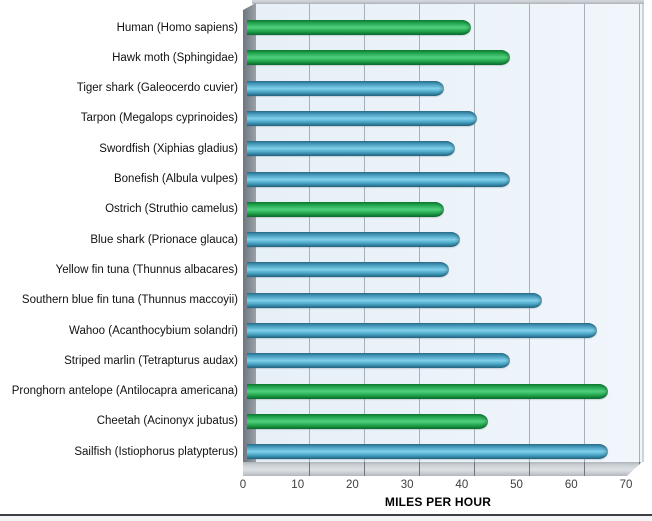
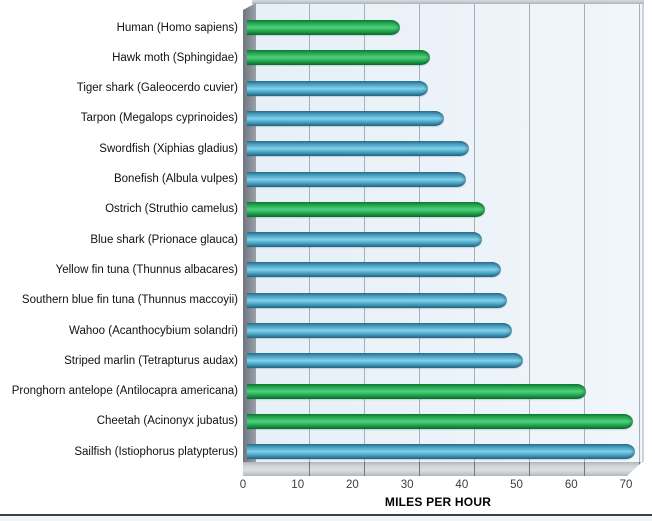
Human (Homo sapiens): 41 -> 28
Hawk moth (Sphingidae): 48 -> 34
Tiger shark (Galeocerdo cuvier): 36 -> 33
Tarpon (Megalops cyprinoides): 42 -> 36
Swordfish (Xiphias gladius): 38 -> 40
Bonefish (Albula vulpes): 48 -> 40
Ostrich (Struthio camelus): 36 -> 44
Blue shark (Prionace glauca): 39 -> 43
Yellow fin tuna (Thunnus albacares): 37 -> 46
Southern blue fin tuna (Thunnus maccoyii): 54 -> 48
Wahoo (Acanthocybium solandri): 64 -> 48
Striped marlin (Tetrapturus audax): 48 -> 50
Pronghorn antelope (Antilocapra americana): 66 -> 62
Cheetah (Acinonyx jubatus): 44 -> 70
Sailfish (Istiophorus platypterus): 66 -> 71
